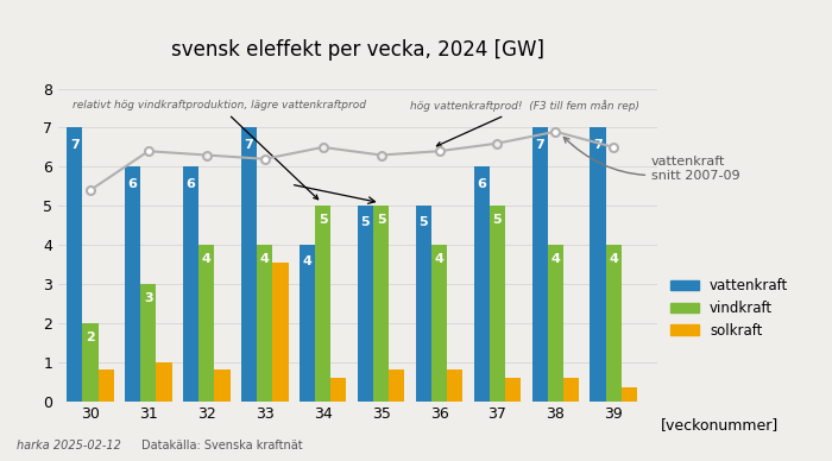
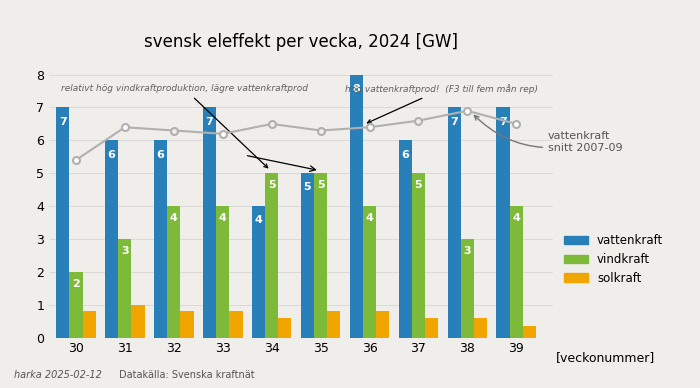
solkraft/33: 3.55 -> 0.80
vattenkraft/36: 5 -> 8
vindkraft/38: 4 -> 3
